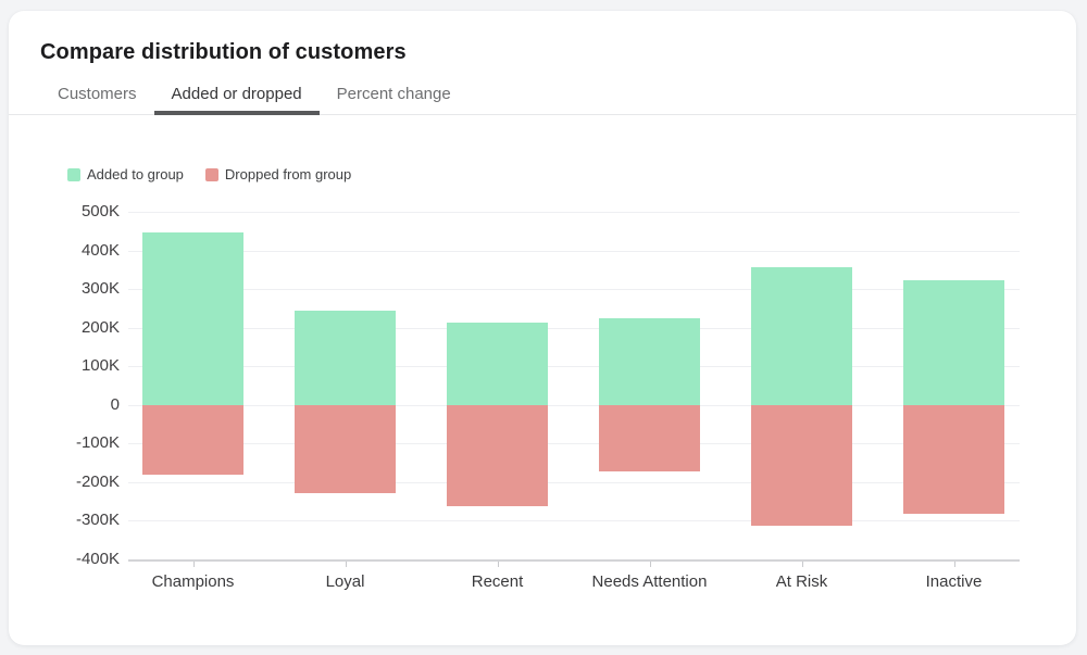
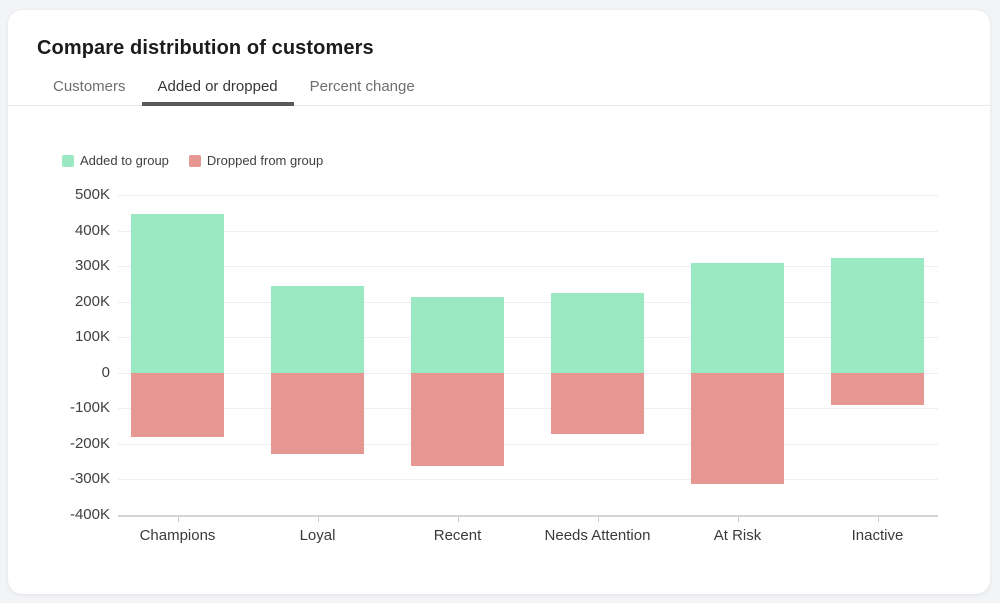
Added to group/At Risk: 360K -> 310K
Dropped from group/Inactive: -280K -> -90K
